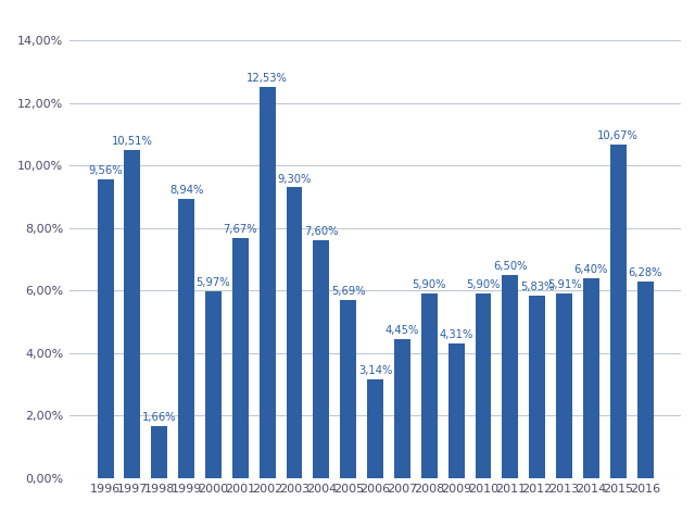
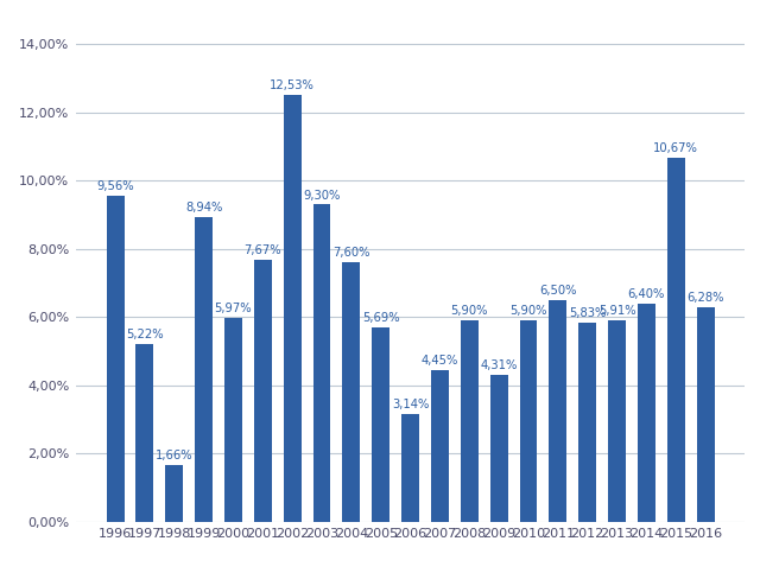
1997: 10,51% -> 5,22%
